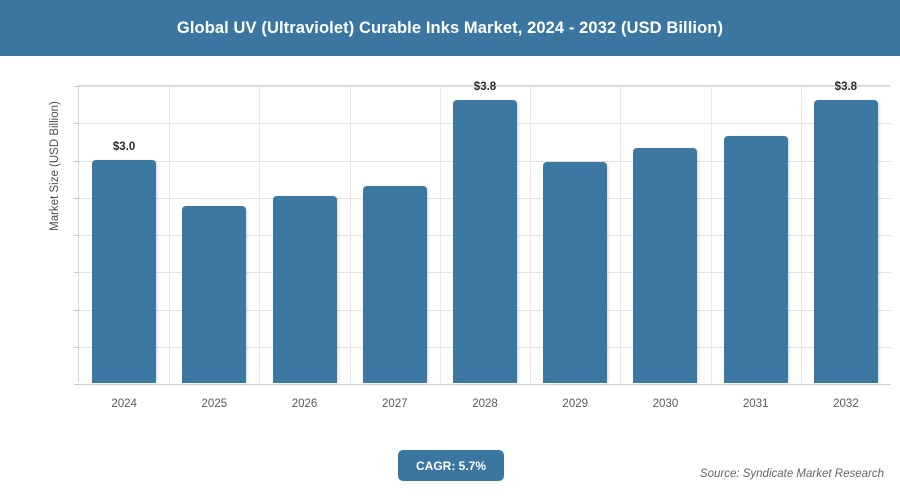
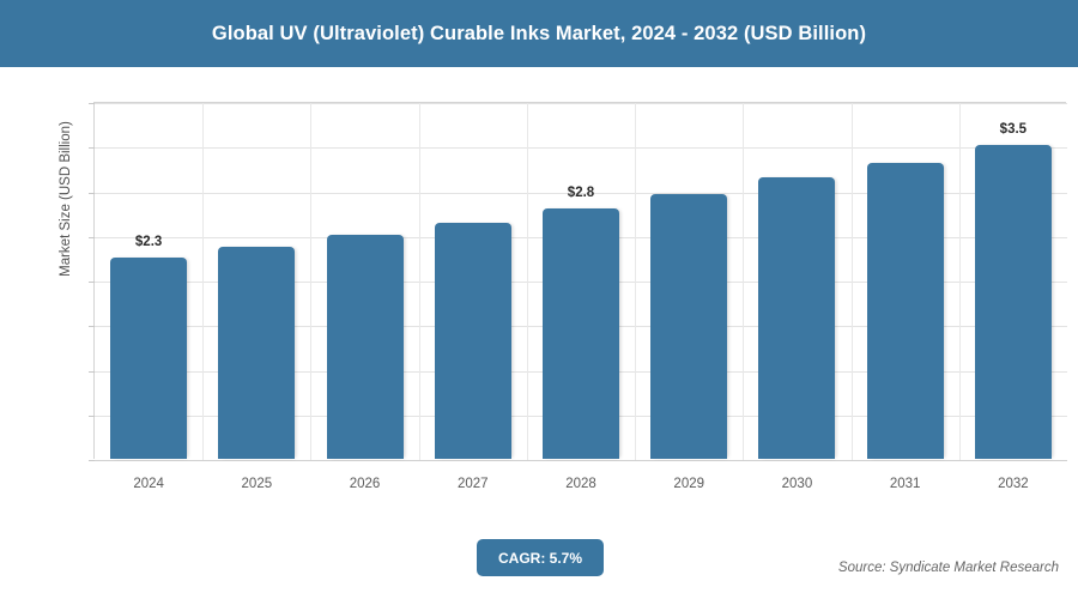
2024: $3.0 -> $2.3
2028: $3.8 -> $2.8
2032: $3.8 -> $3.5
